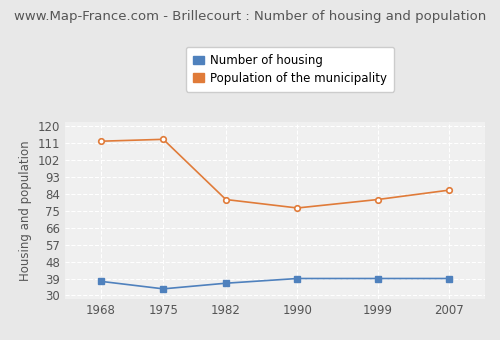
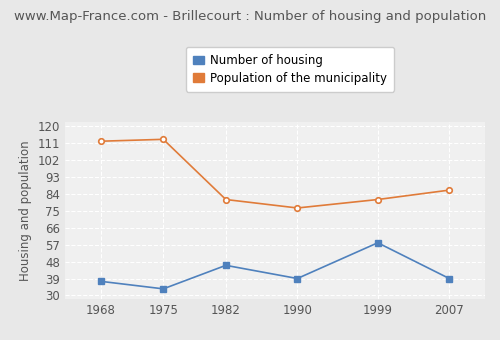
Number of housing/1982: 36 -> 46
Number of housing/1999: 39 -> 58
